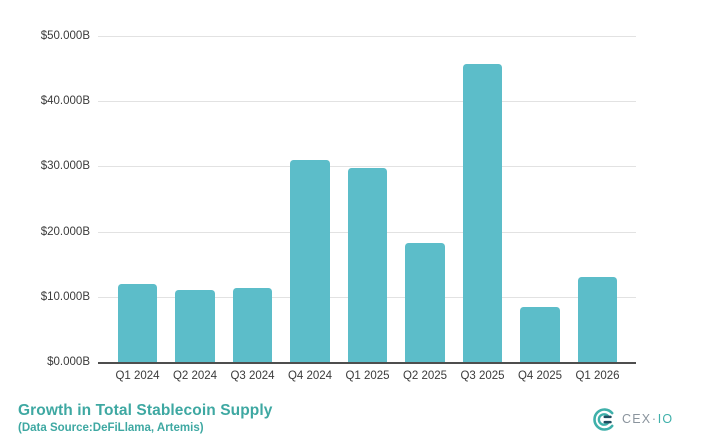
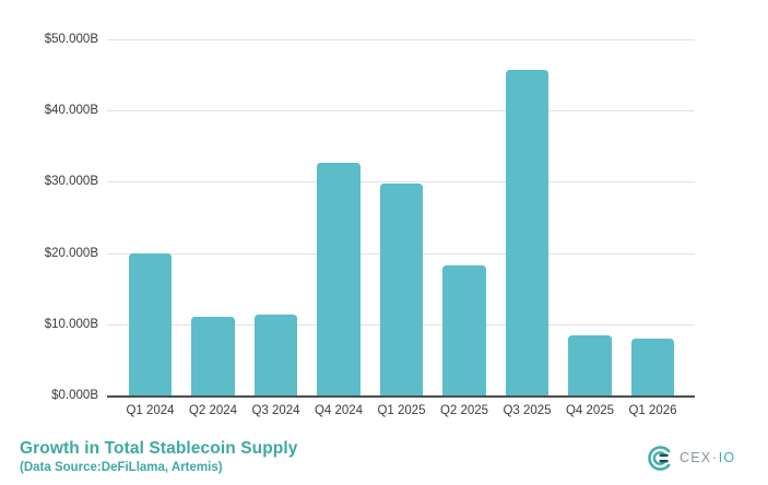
Q1 2024: $12B -> $20B
Q4 2024: $31B -> $33B
Q1 2026: $13B -> $8B
